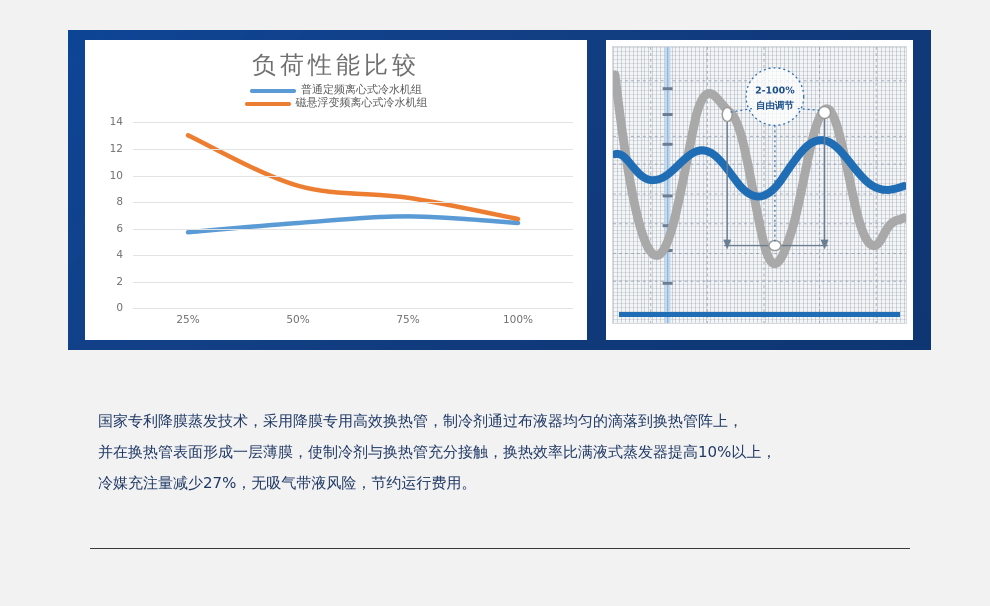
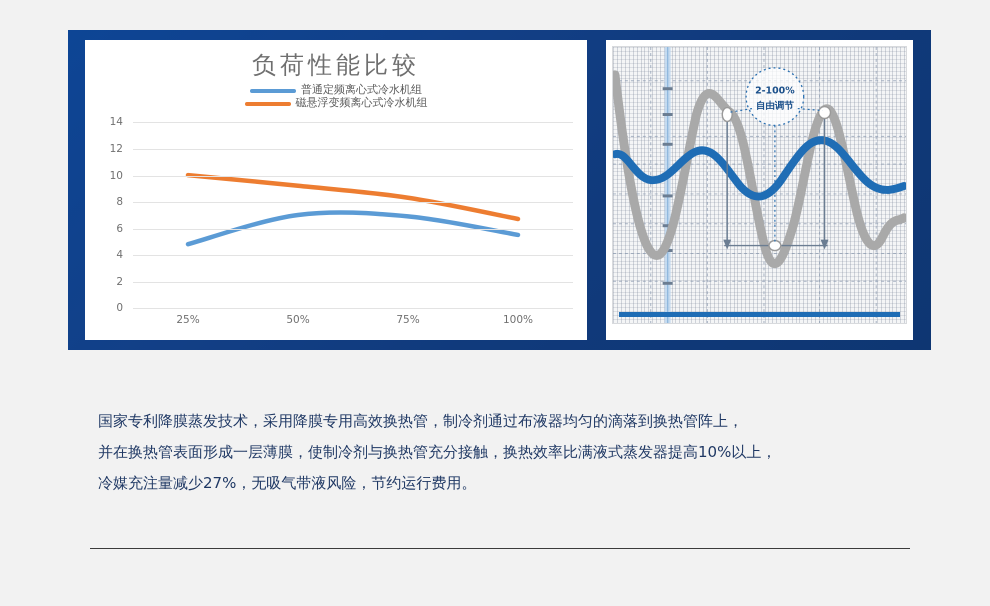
普通定频离心式冷水机组/25%: 5.7 -> 4.8
磁悬浮变频离心式冷水机组/25%: 13.0 -> 10.0
普通定频离心式冷水机组/50%: 6.4 -> 7.0
普通定频离心式冷水机组/100%: 6.4 -> 5.5
